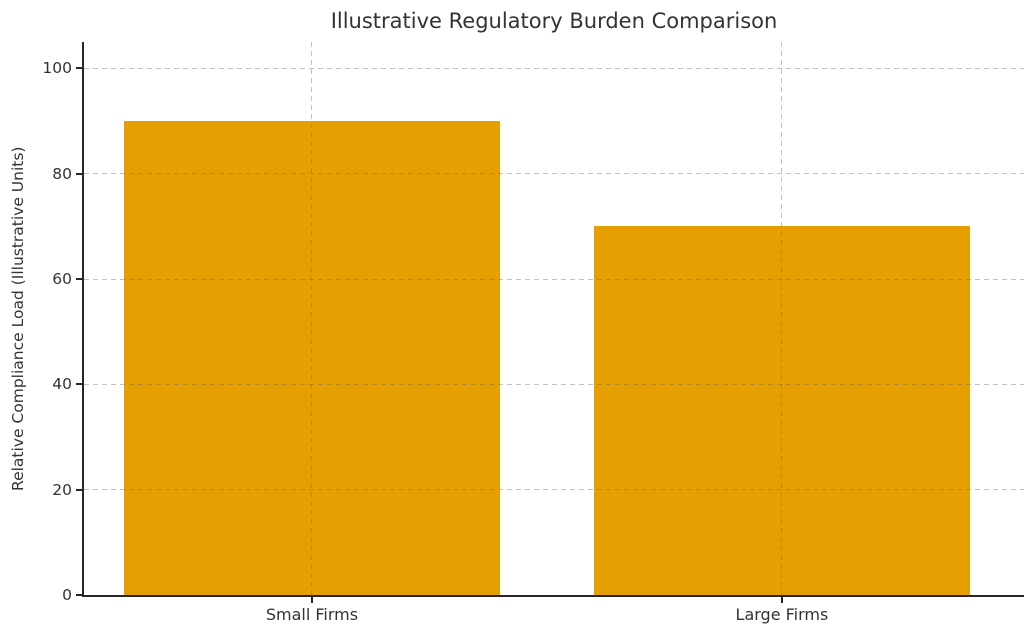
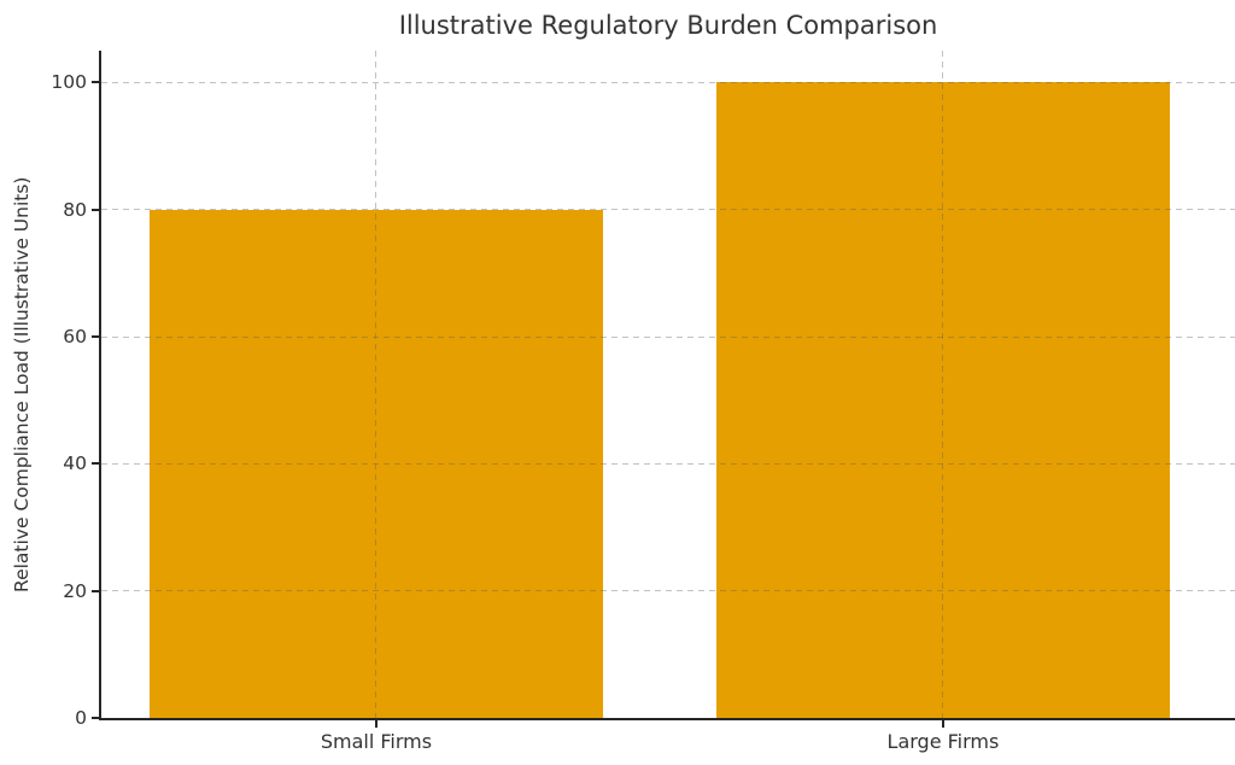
Small Firms: 90 -> 80
Large Firms: 70 -> 100
